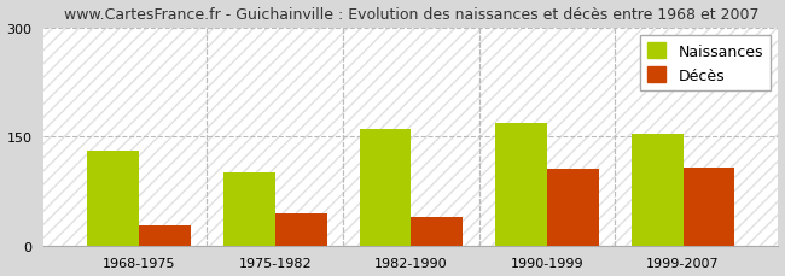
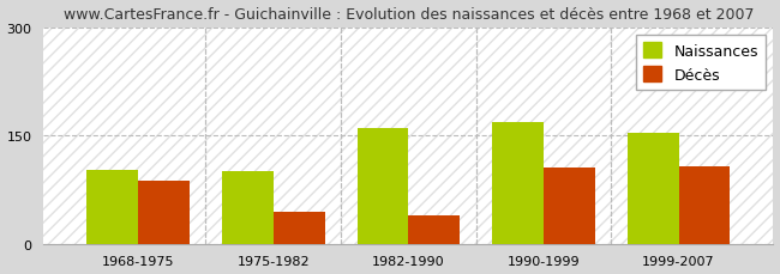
Naissances/1968-1975: 130 -> 102
Décès/1968-1975: 28 -> 88
